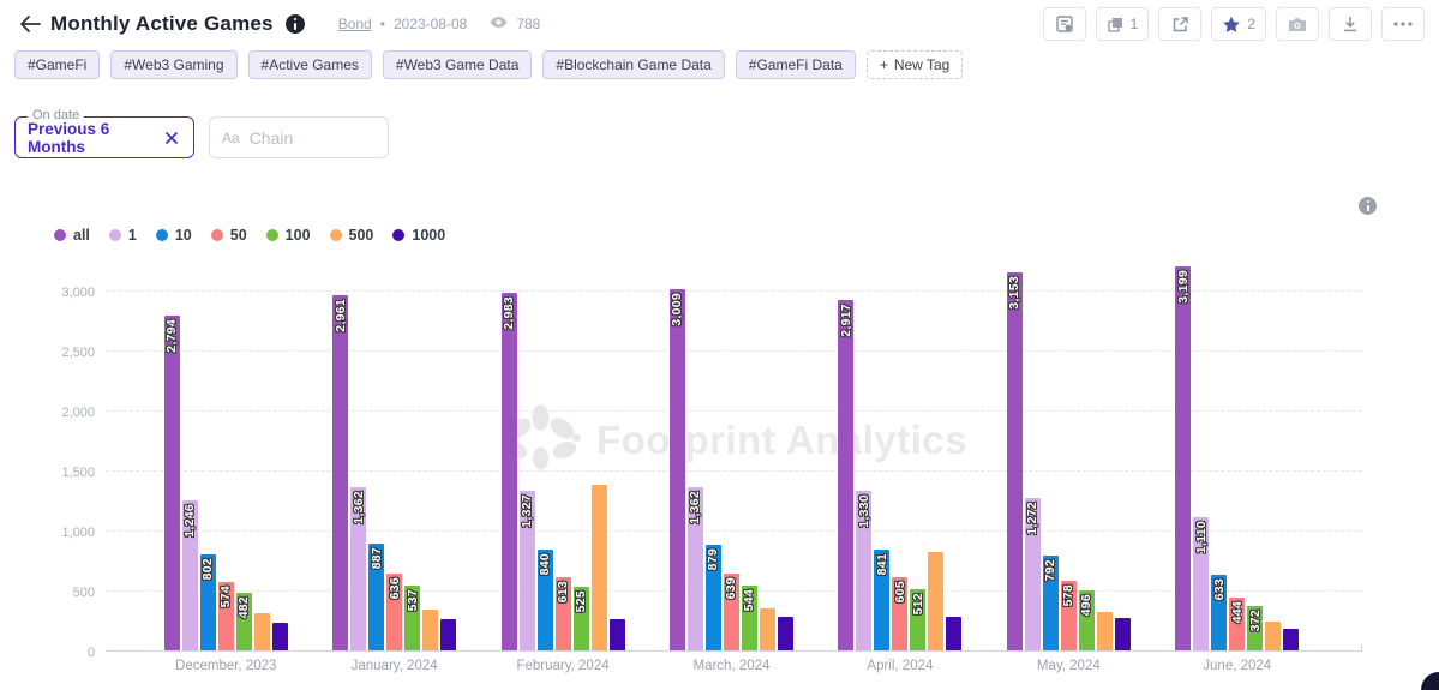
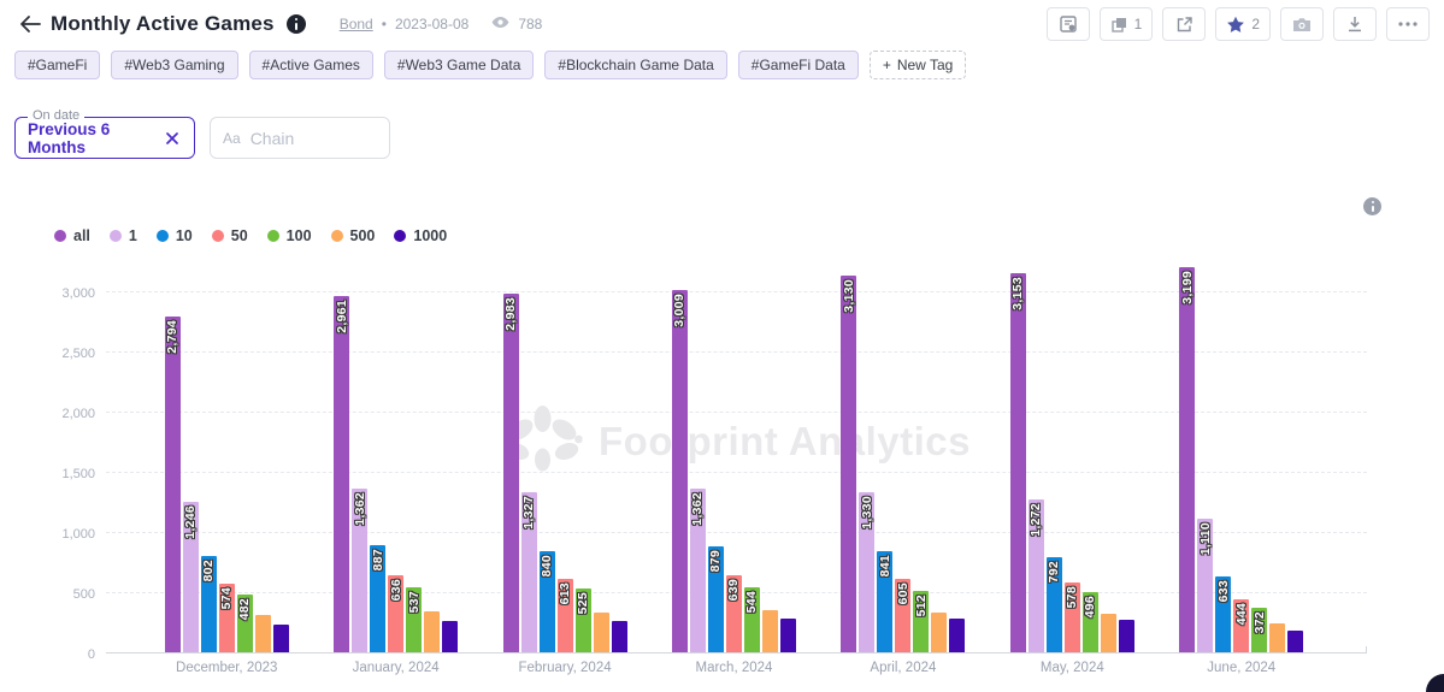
500/February, 2024: 1380 -> 330
all/April, 2024: 2,917 -> 3,130
500/April, 2024: 820 -> 330
